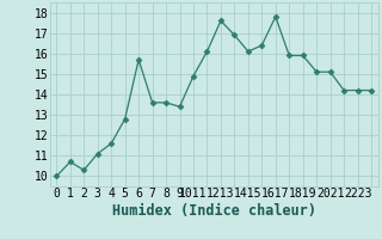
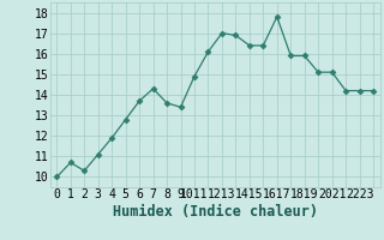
4: 11.6 -> 11.9
6: 15.7 -> 13.7
7: 13.6 -> 14.3
1213: 17.6 -> 17.0
1415: 16.1 -> 16.4
